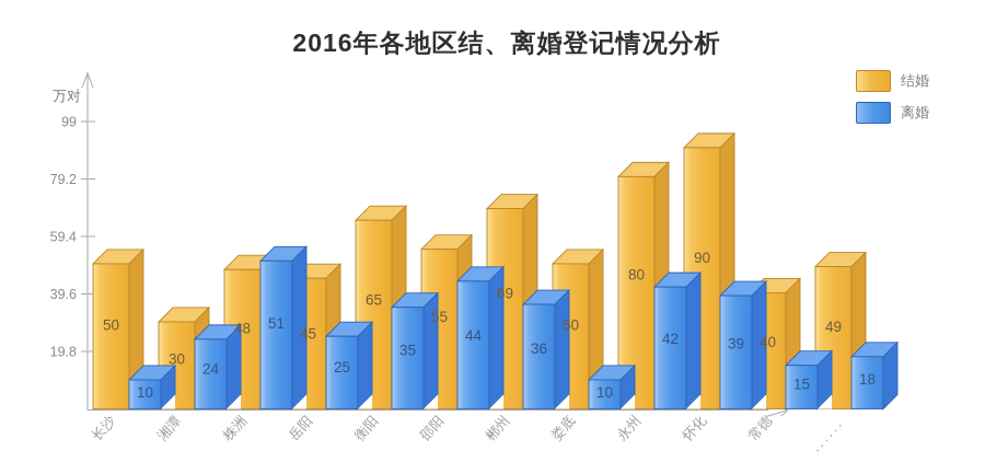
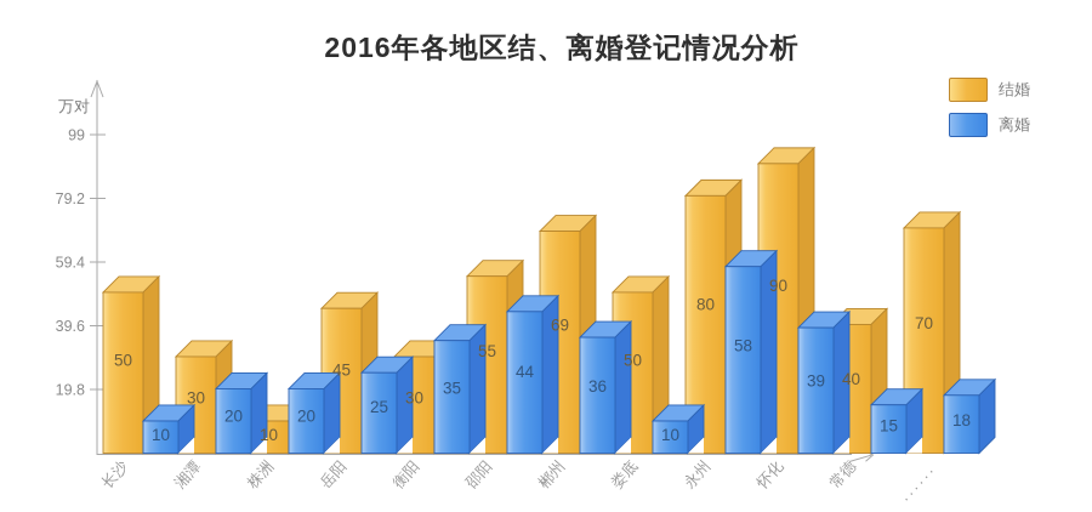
离婚/湘潭: 24 -> 20
结婚/株洲: 48 -> 10
离婚/株洲: 51 -> 20
结婚/衡阳: 65 -> 30
离婚/永州: 42 -> 58
结婚/······: 49 -> 70
